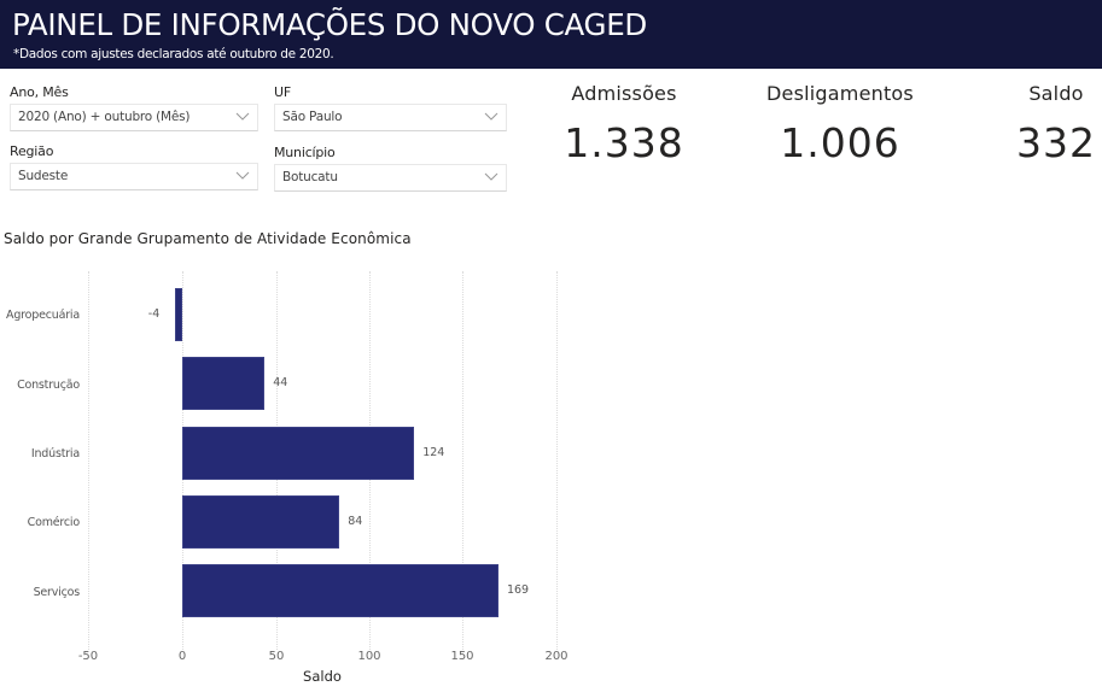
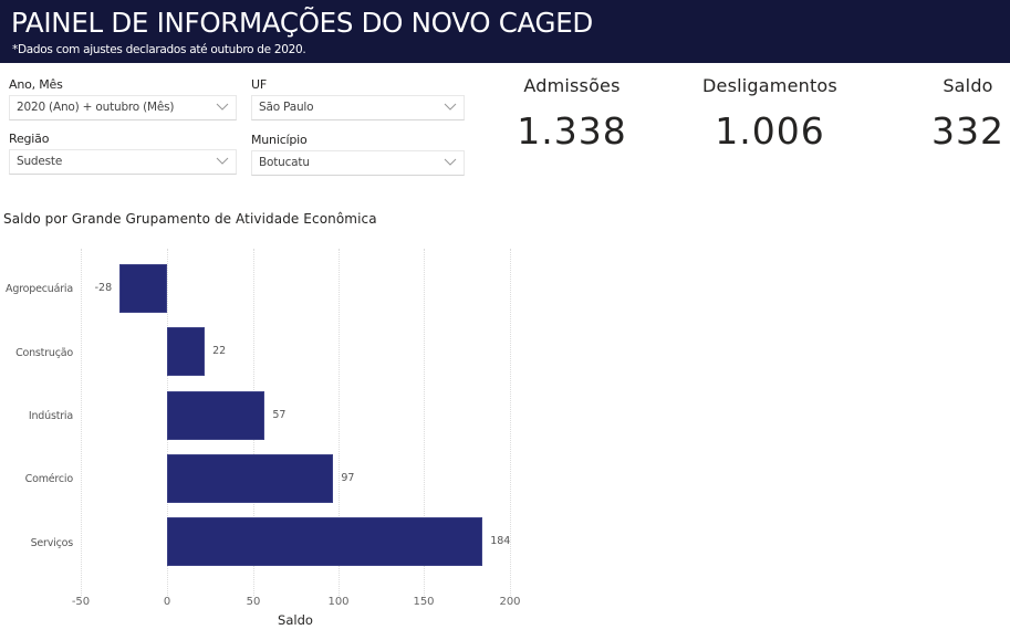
Agropecuária: -4 -> -28
Construção: 44 -> 22
Indústria: 124 -> 57
Comércio: 84 -> 97
Serviços: 169 -> 184
